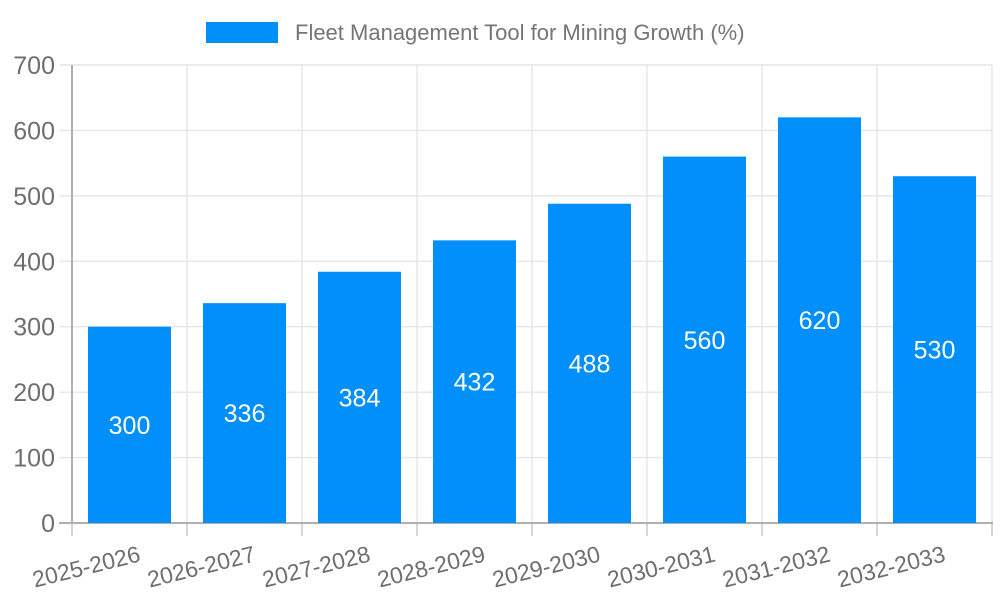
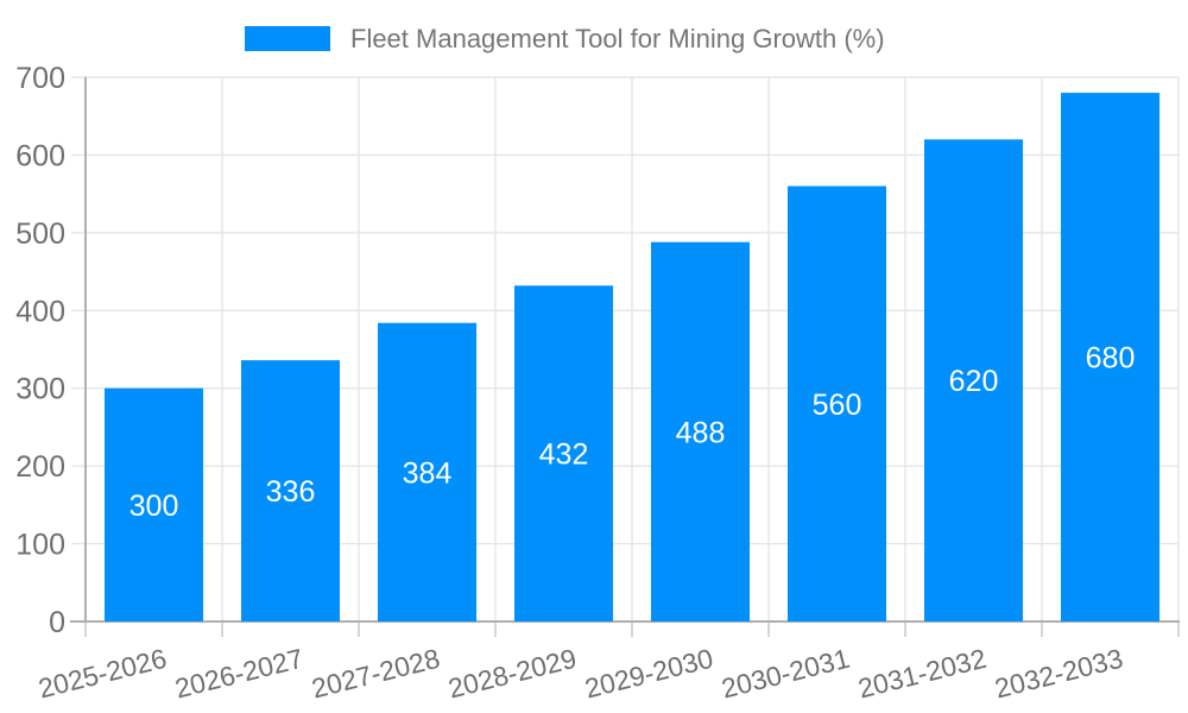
2032-2033: 530 -> 680
